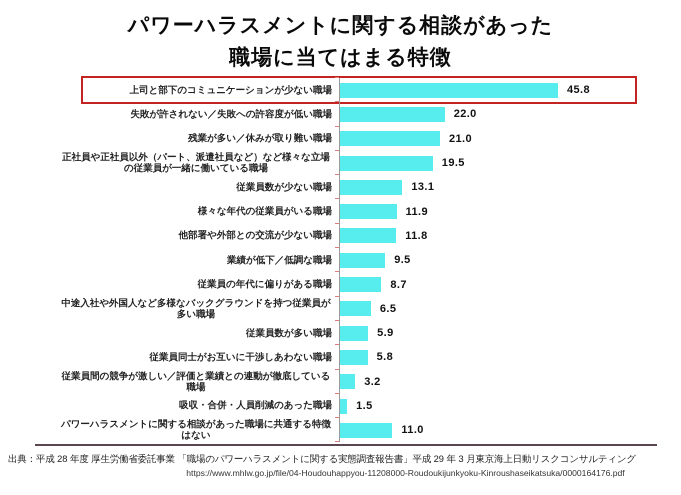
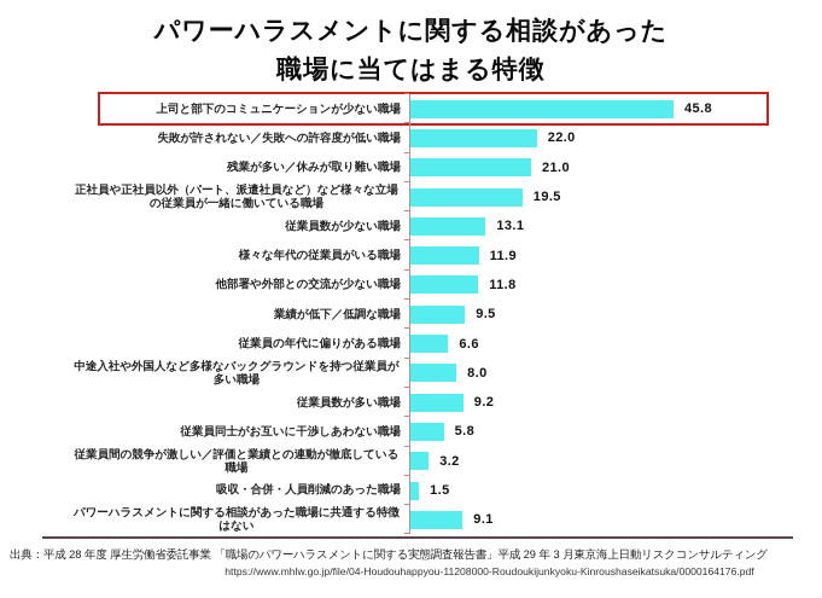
従業員の年代に偏りがある職場: 8.7 -> 6.6
中途入社や外国人など多様なバックグラウンドを持つ従業員が多い職場: 6.5 -> 8.0
従業員数が多い職場: 5.9 -> 9.2
パワーハラスメントに関する相談があった職場に共通する特徴はない: 11.0 -> 9.1
